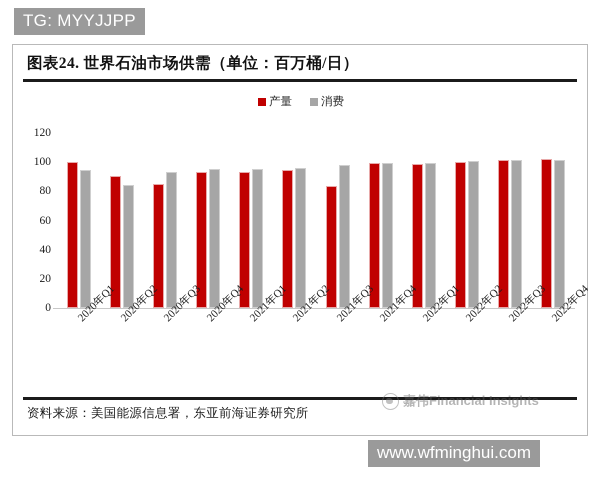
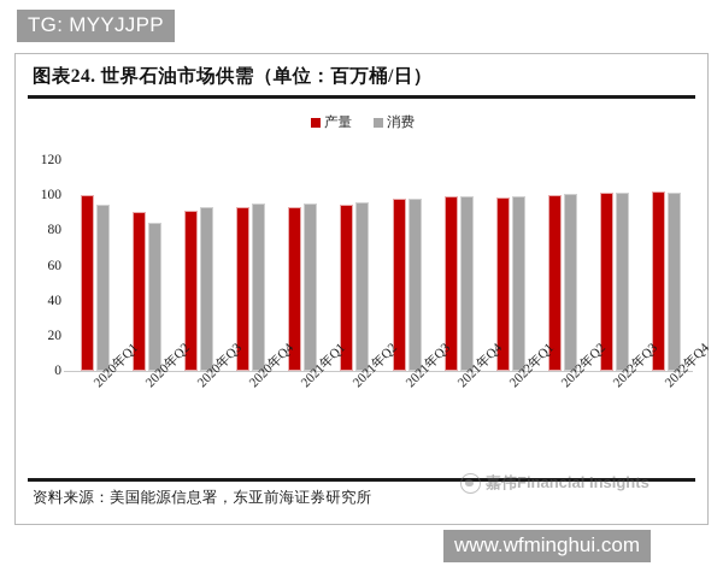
产量/2020年Q3: 85 -> 91
产量/2021年Q3: 84 -> 98
